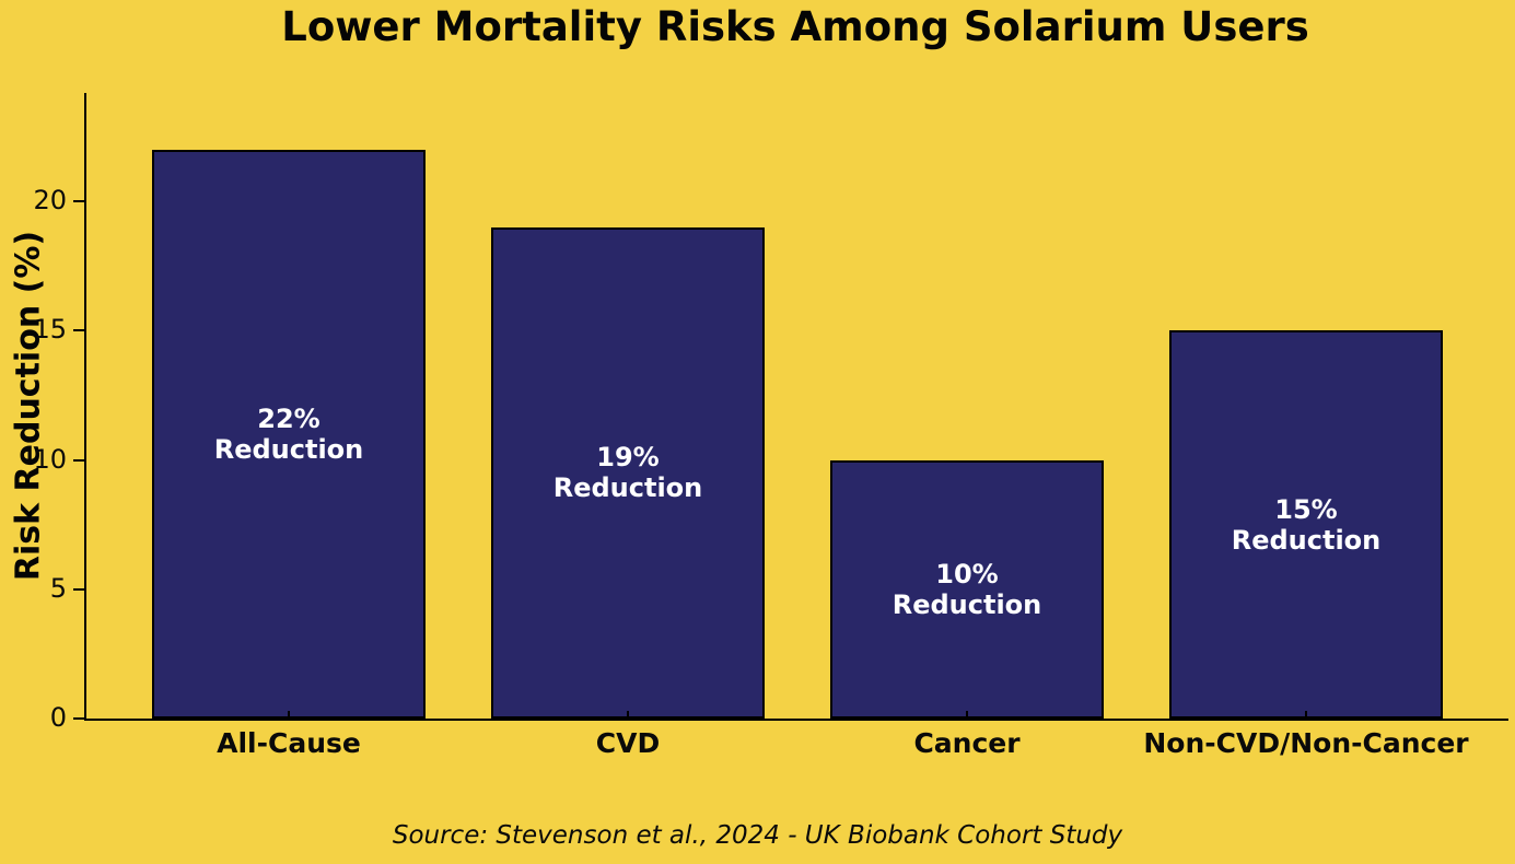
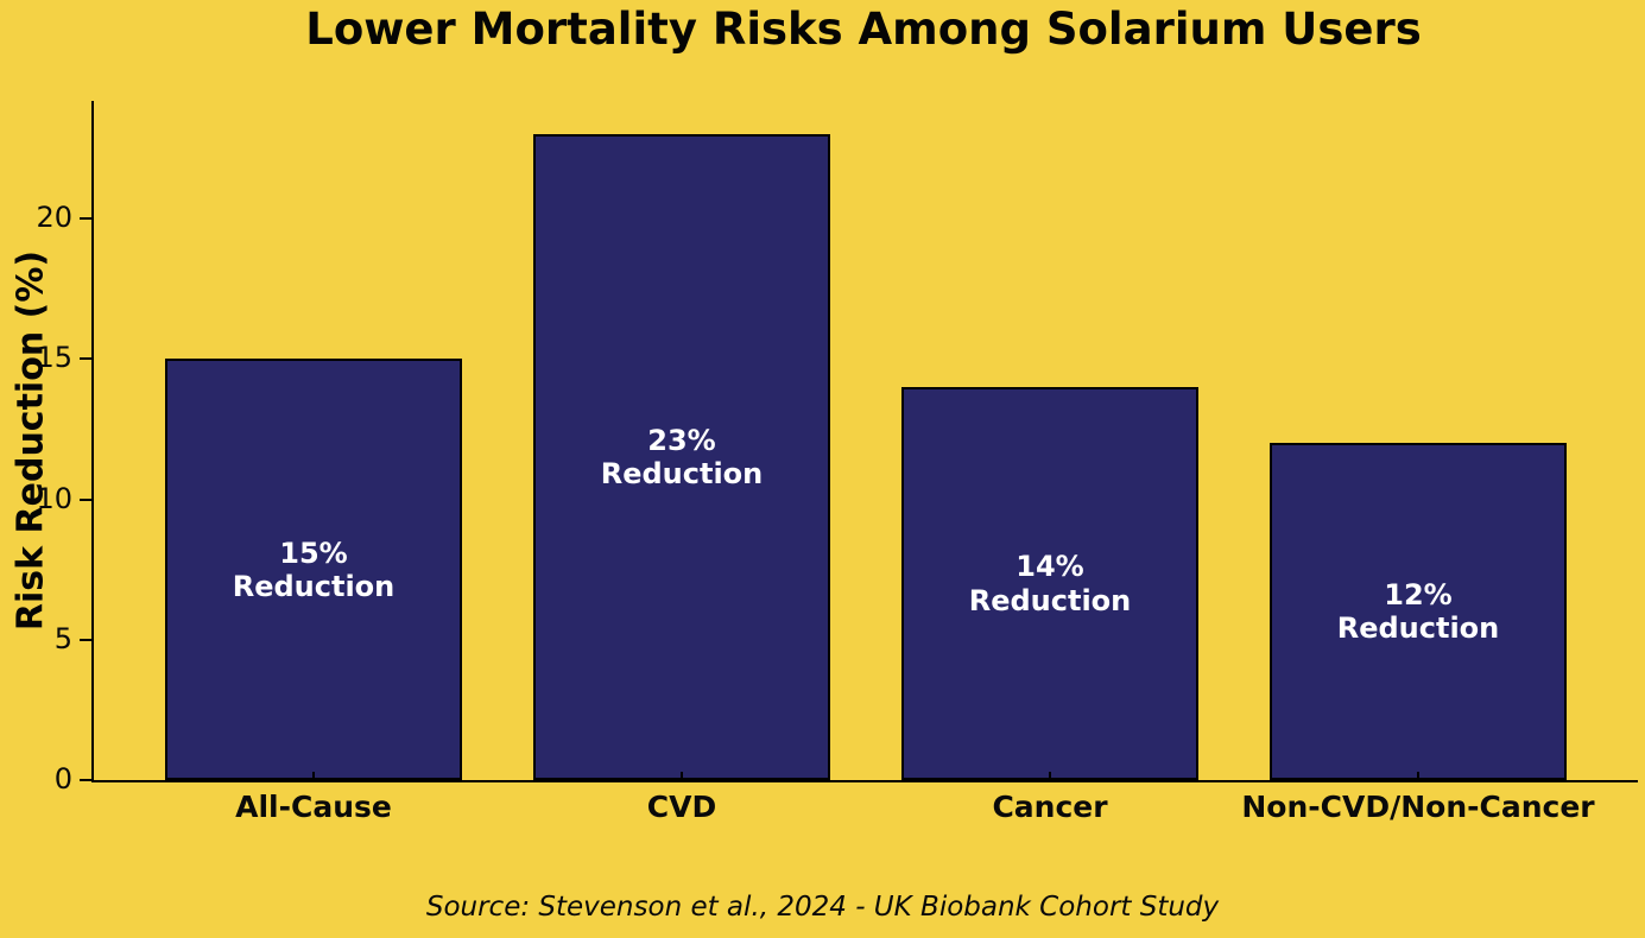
All-Cause: 22% -> 15%
CVD: 19% -> 23%
Cancer: 10% -> 14%
Non-CVD/Non-Cancer: 15% -> 12%
